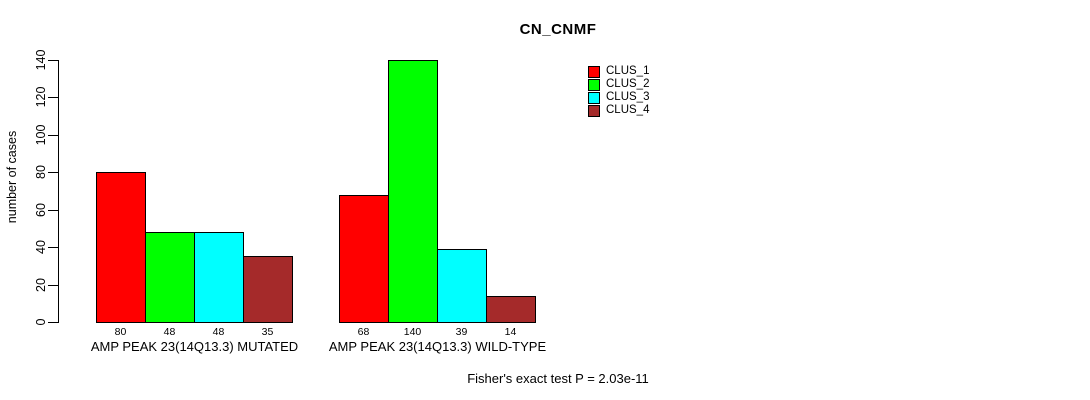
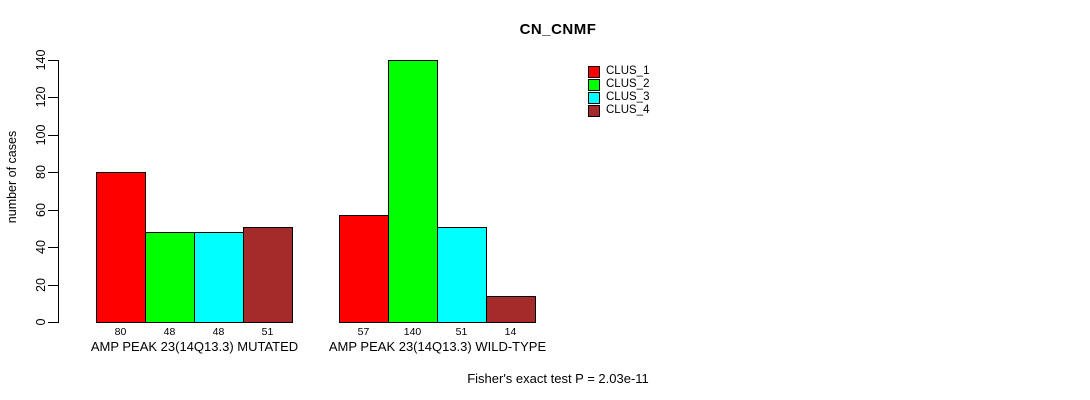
CLUS_4/AMP PEAK 23(14Q13.3) MUTATED: 35 -> 51
CLUS_1/AMP PEAK 23(14Q13.3) WILD-TYPE: 68 -> 57
CLUS_3/AMP PEAK 23(14Q13.3) WILD-TYPE: 39 -> 51
